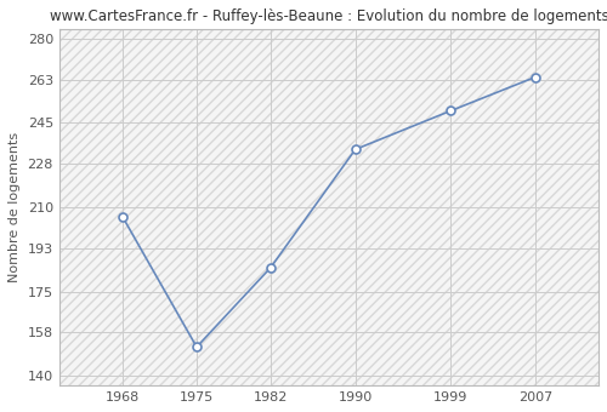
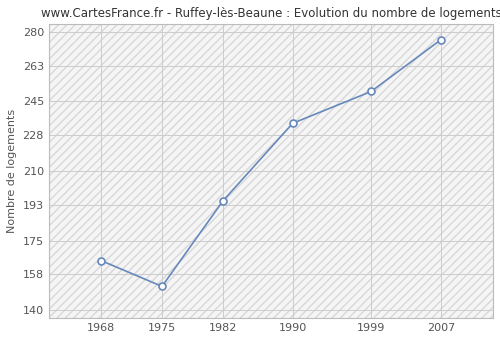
1968: 206 -> 165
1982: 185 -> 195
2007: 264 -> 276
